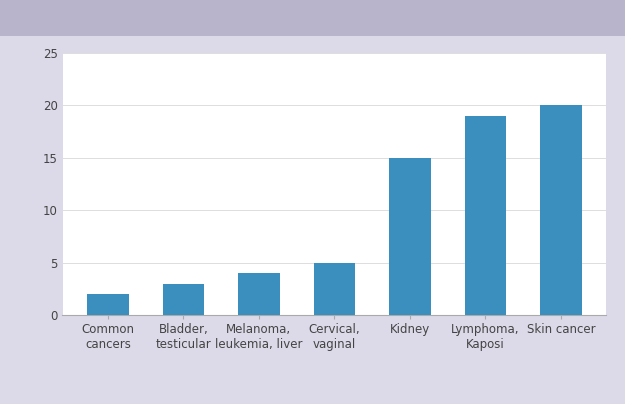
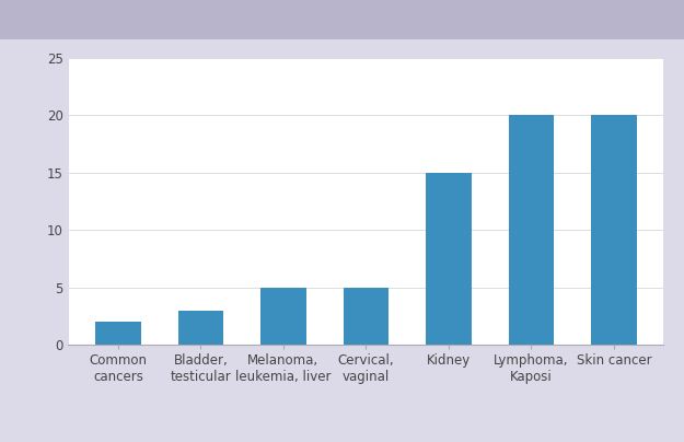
Melanoma, leukemia, liver: 4 -> 5
Lymphoma, Kaposi: 19 -> 20
